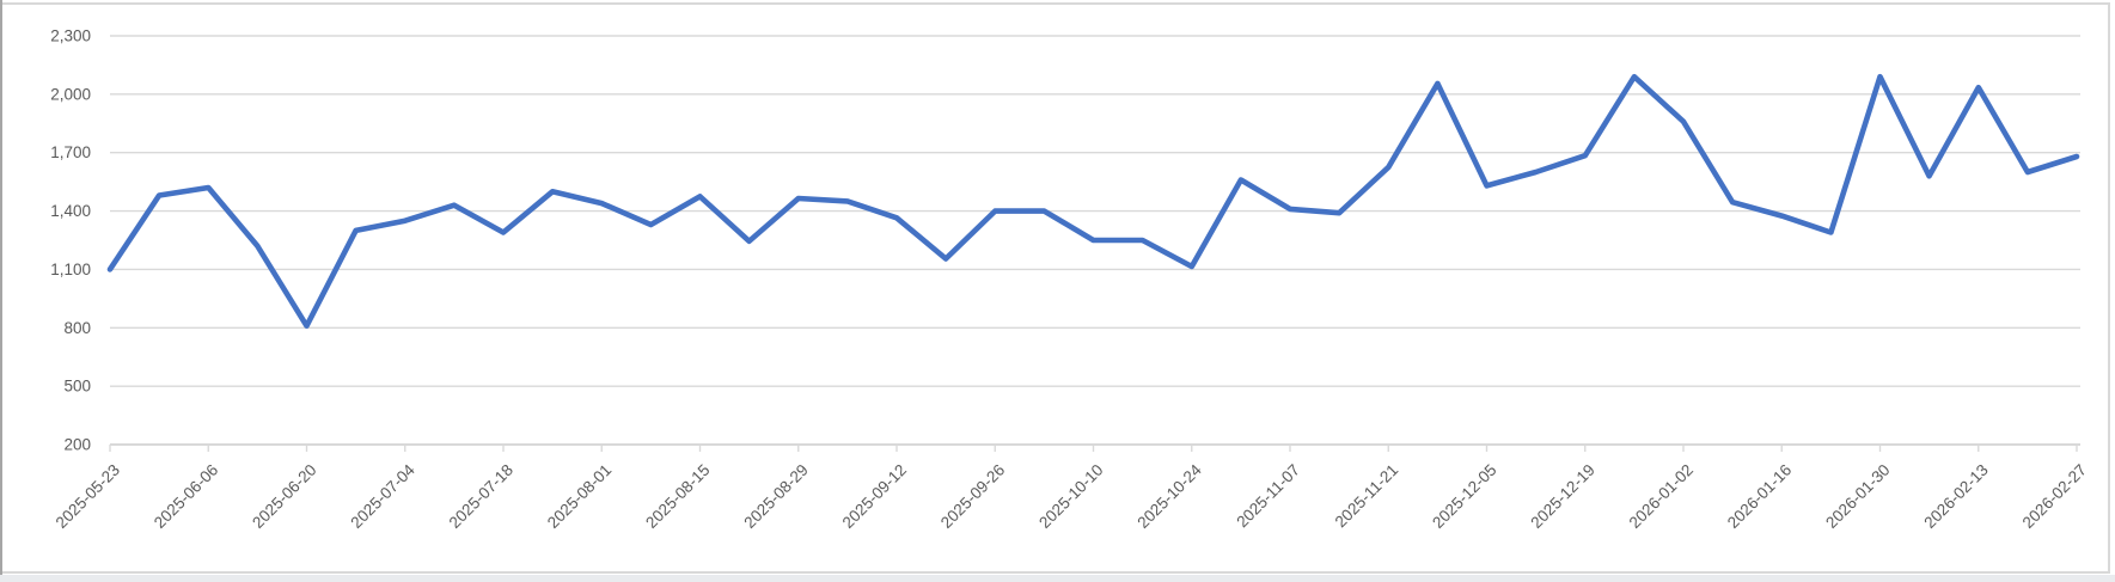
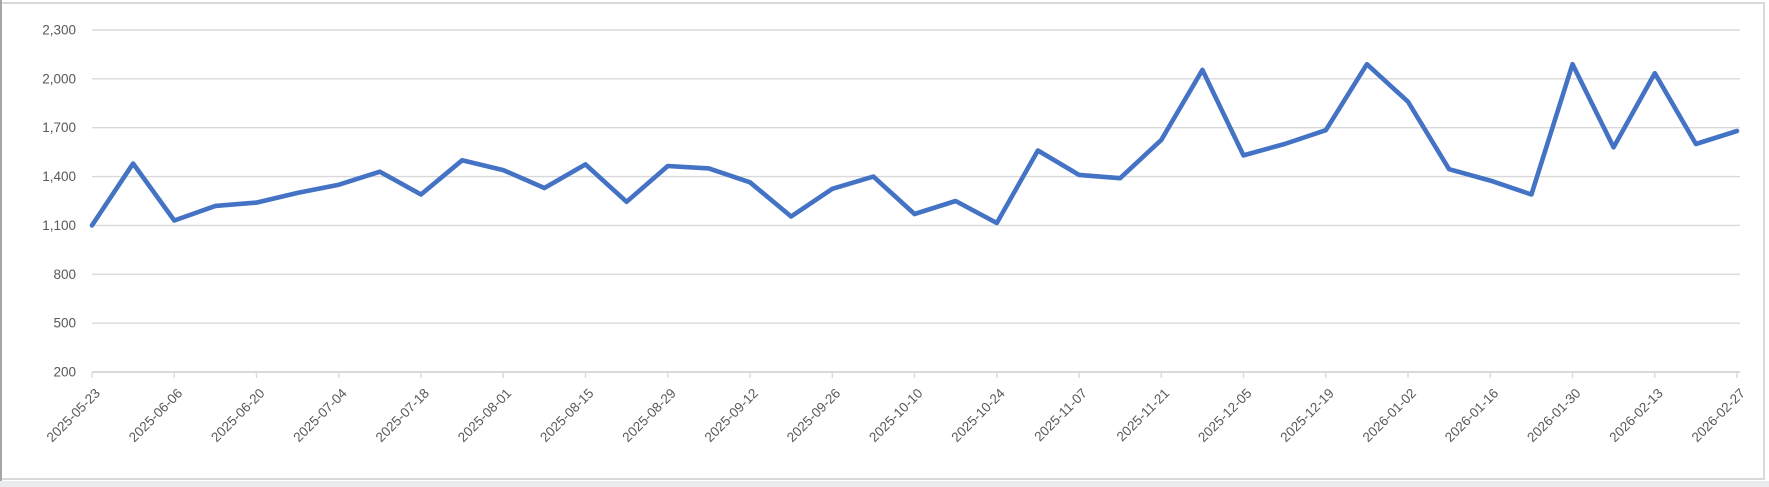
2025-06-06: 1520 -> 1130
2025-06-20: 810 -> 1240
2025-09-26: 1400 -> 1320
2025-10-10: 1250 -> 1170
